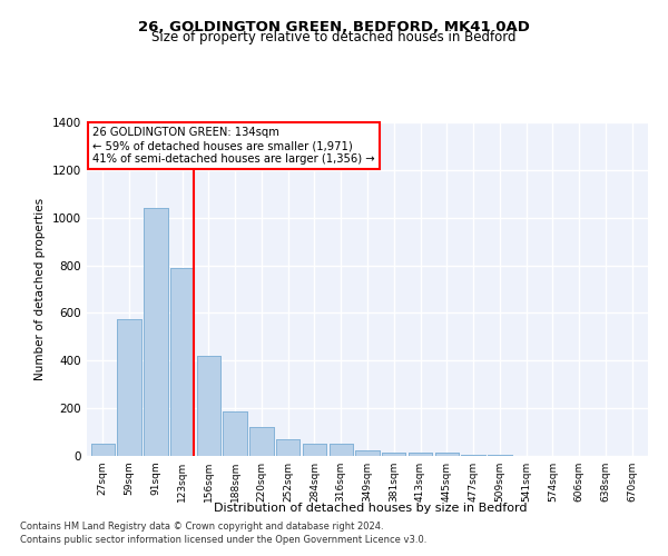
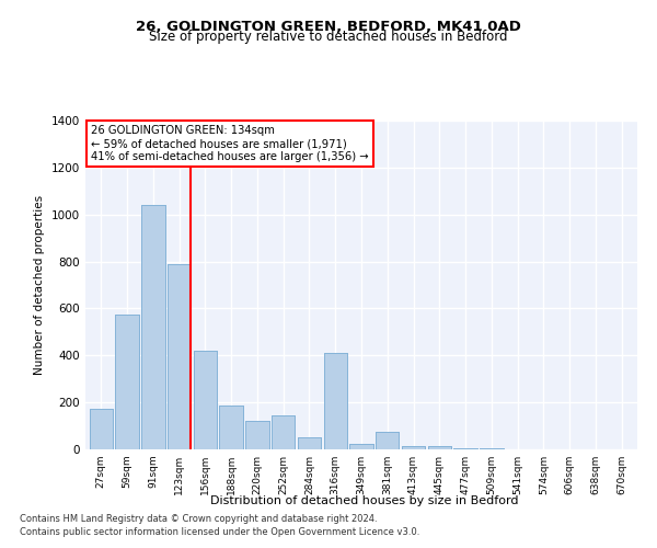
27sqm: 50 -> 175
252sqm: 70 -> 145
316sqm: 50 -> 410
381sqm: 15 -> 75
